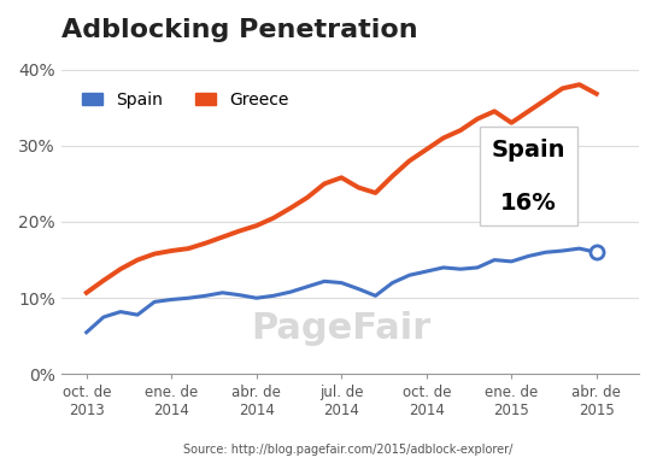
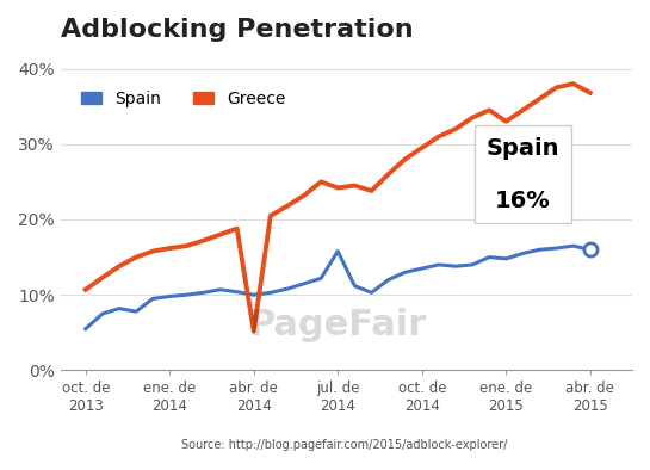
Greece/abr. de 2014: 19.5% -> 5.2%
Spain/jul. de 2014: 12.0% -> 15.8%
Greece/jul. de 2014: 25.8% -> 24.2%
